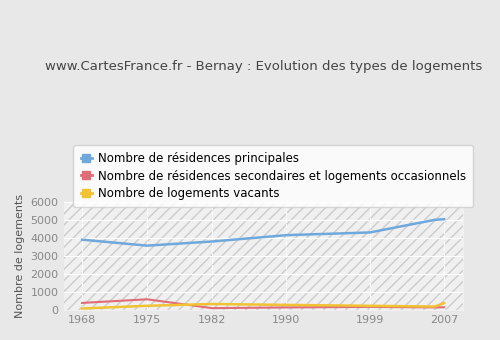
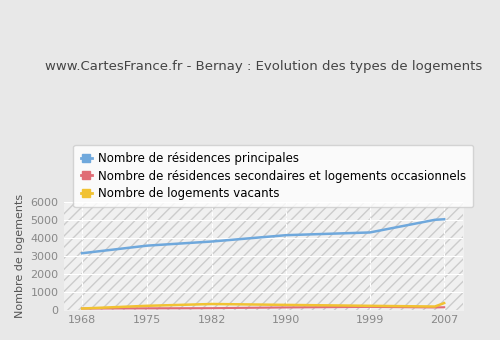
Nombre de résidences principales/1968: 3900 -> 3200
Nombre de résidences secondaires et logements occasionnels/1968: 400 -> 100
Nombre de résidences secondaires et logements occasionnels/1975: 600 -> 100
